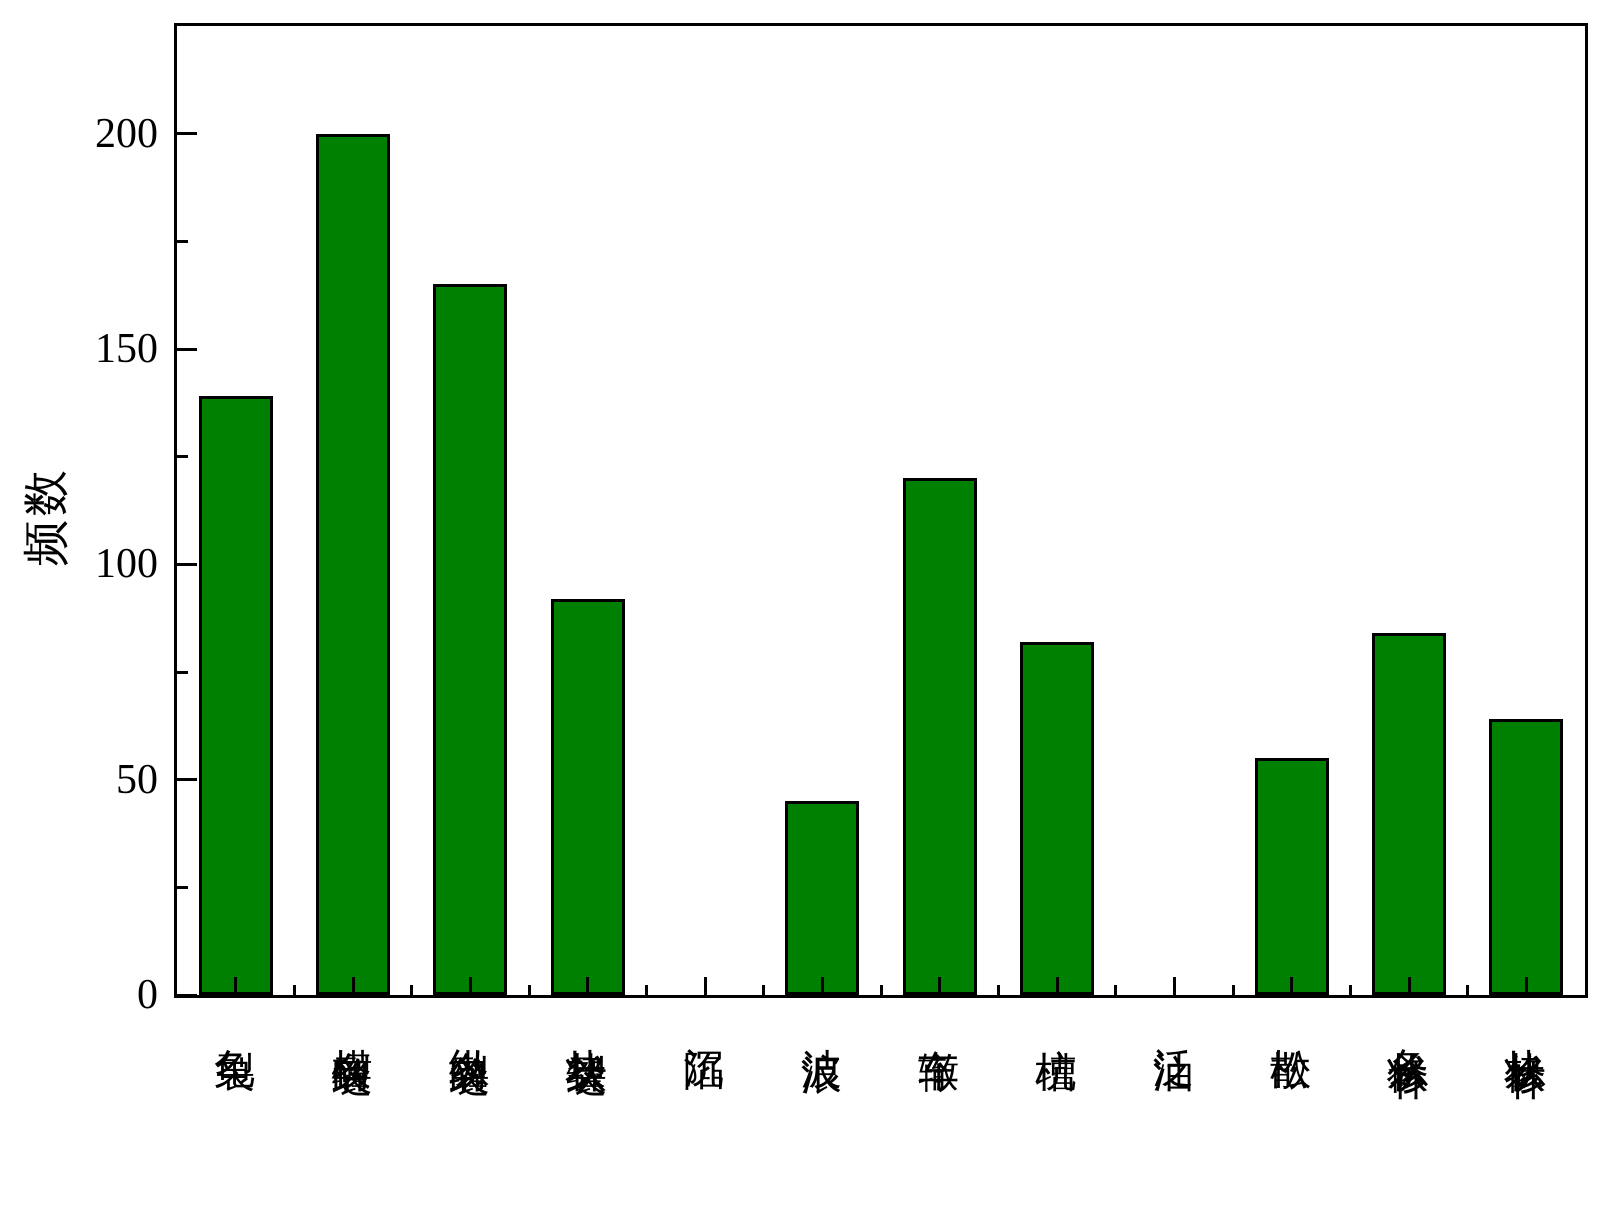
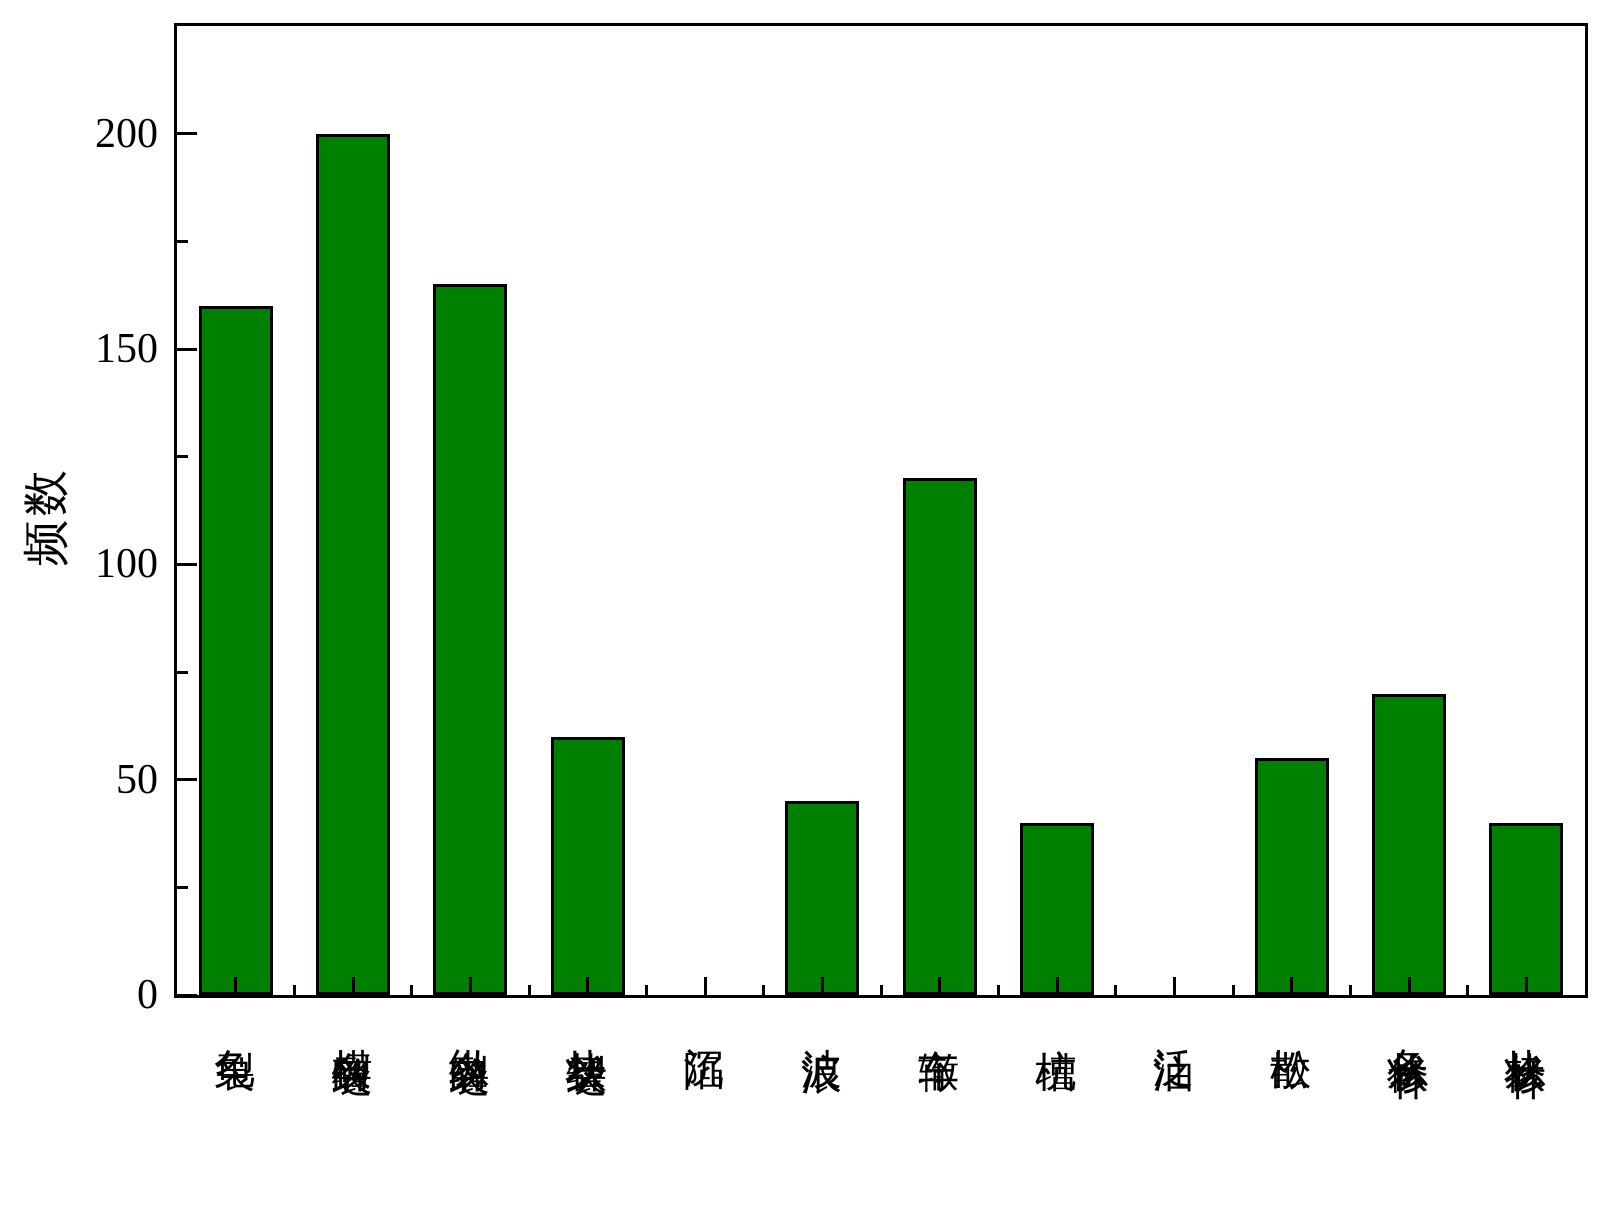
龟裂: 139 -> 160
块状裂缝: 92 -> 60
坑槽: 82 -> 40
条状修补: 84 -> 70
块状修补: 64 -> 40
